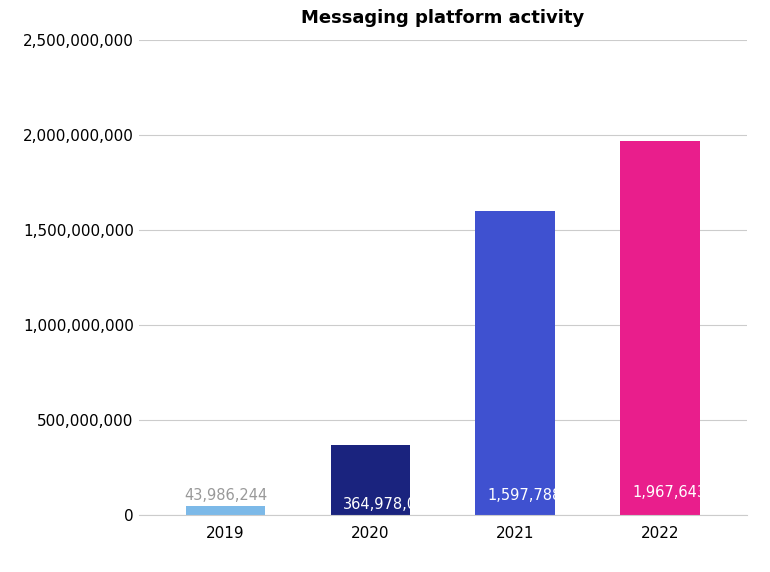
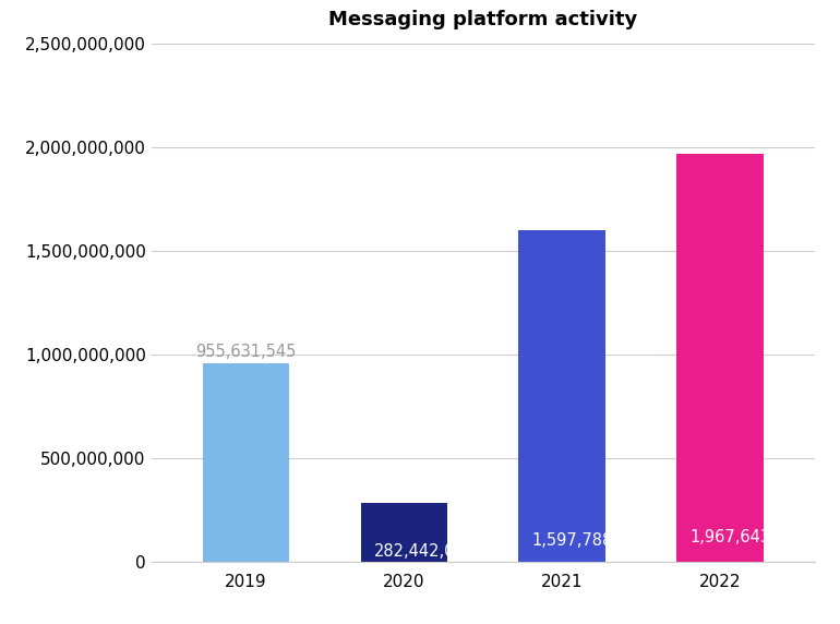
2019: 43,986,244 -> 955,631,545
2020: 364,978,045 -> 282,442,016
